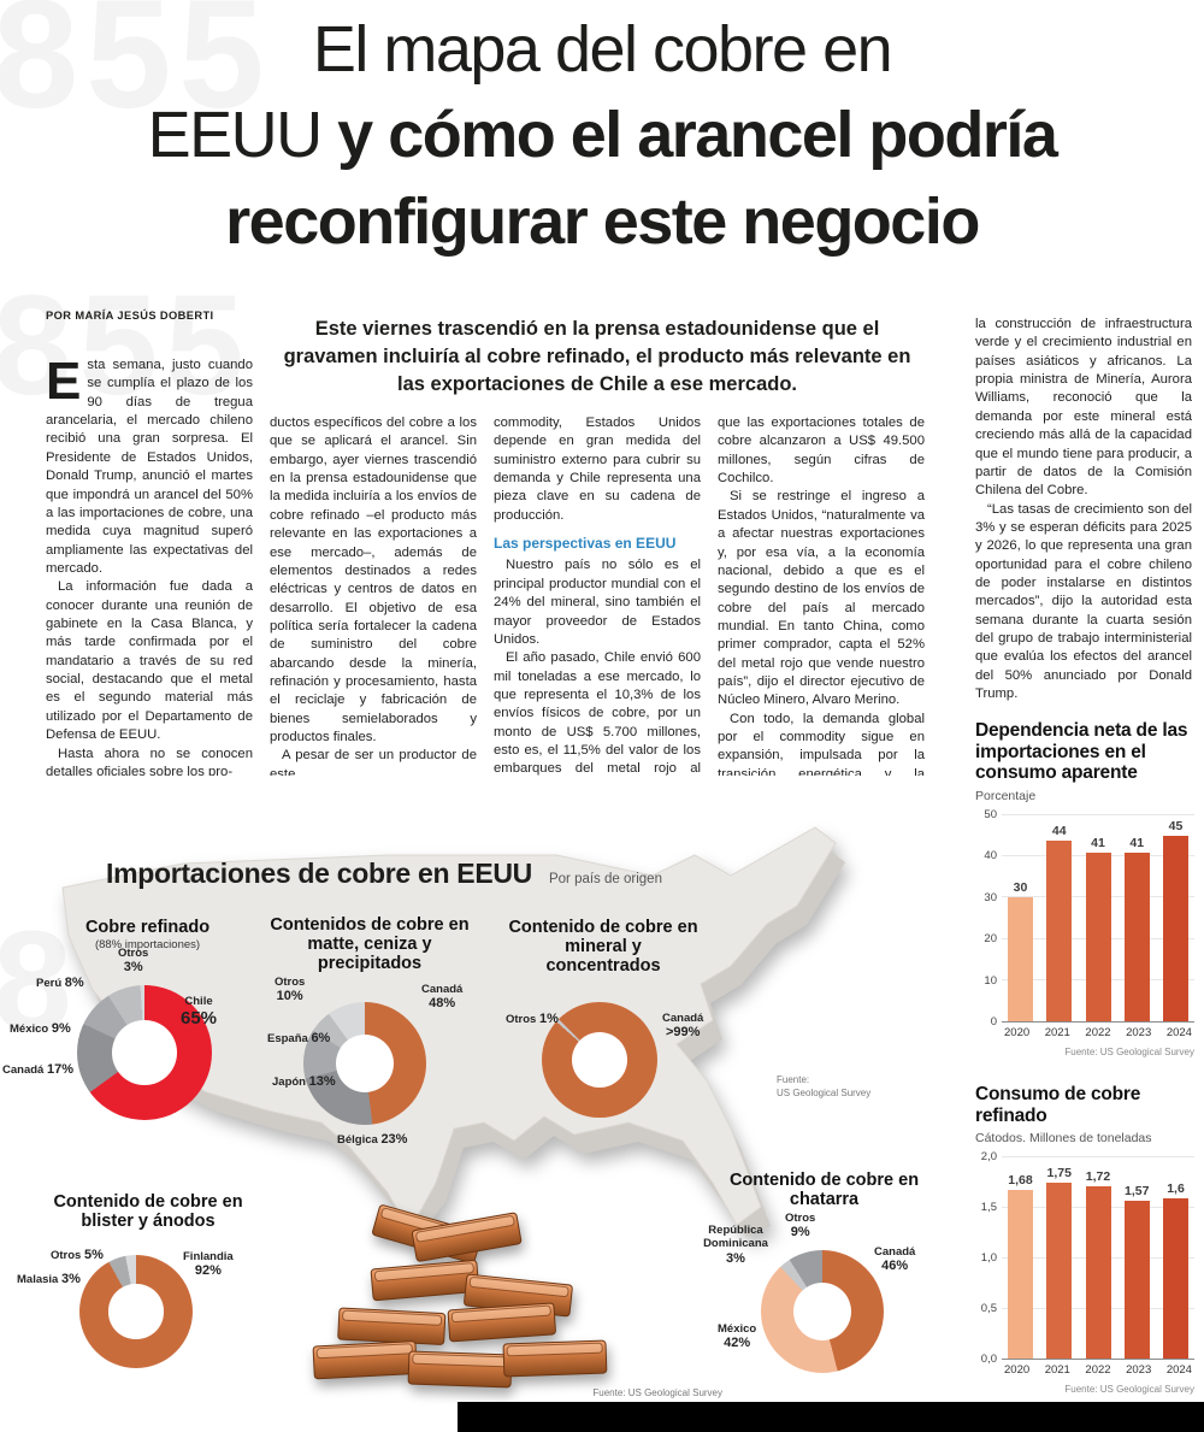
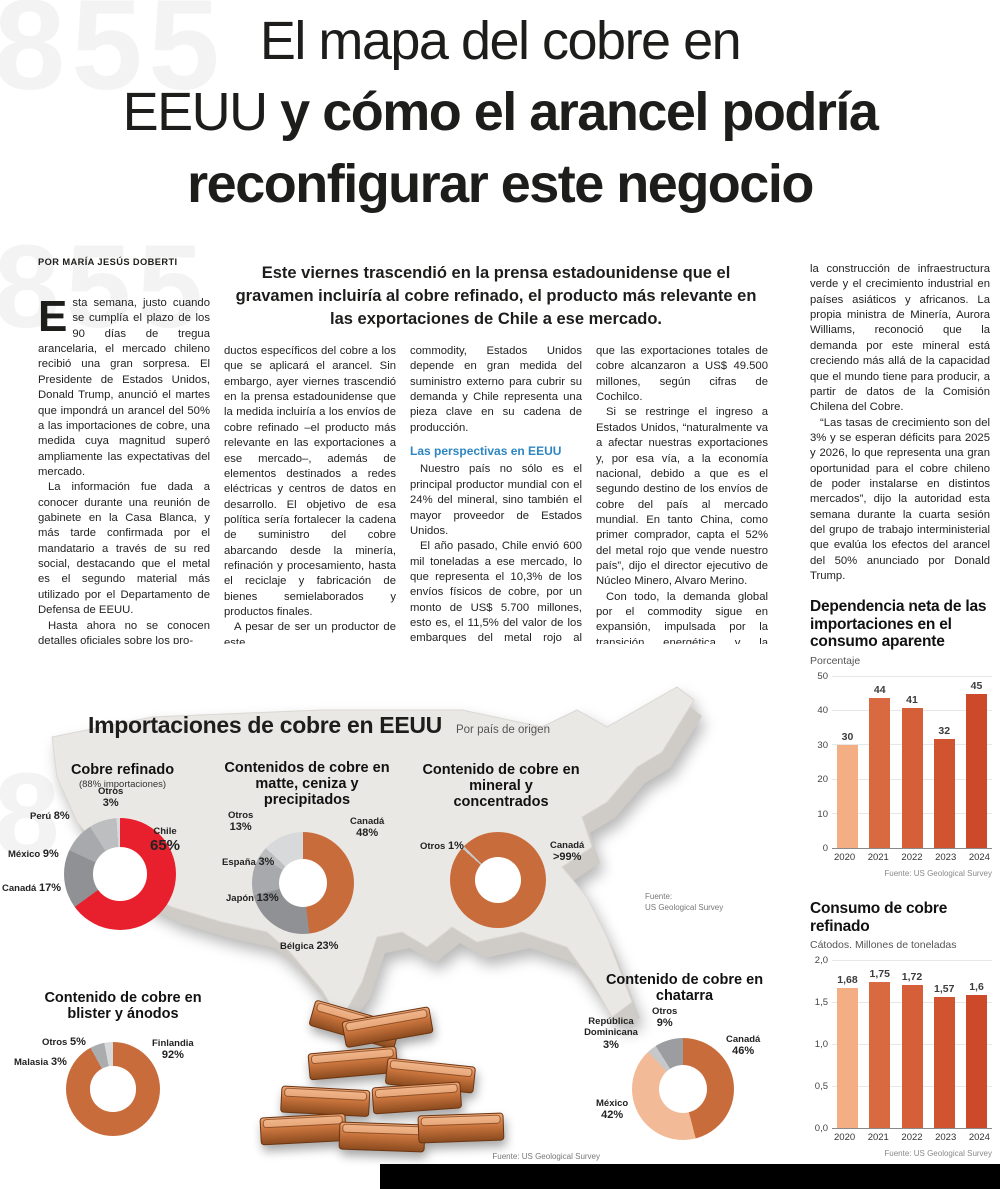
Contenidos de cobre en matte, ceniza y precipitados/España: 6% -> 3%
Contenidos de cobre en matte, ceniza y precipitados/Otros: 10% -> 13%
Dependencia neta de las importaciones en el consumo aparente/2023: 41 -> 32
